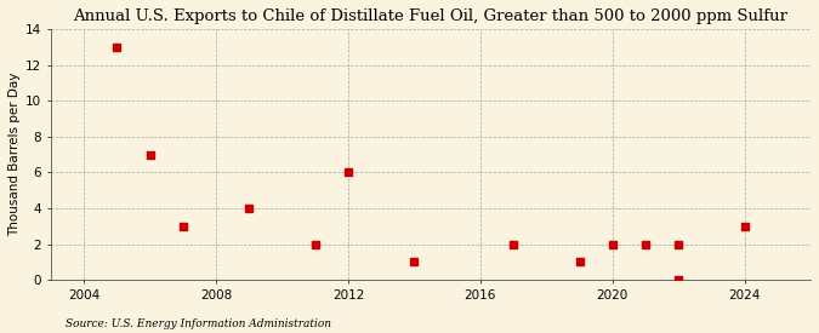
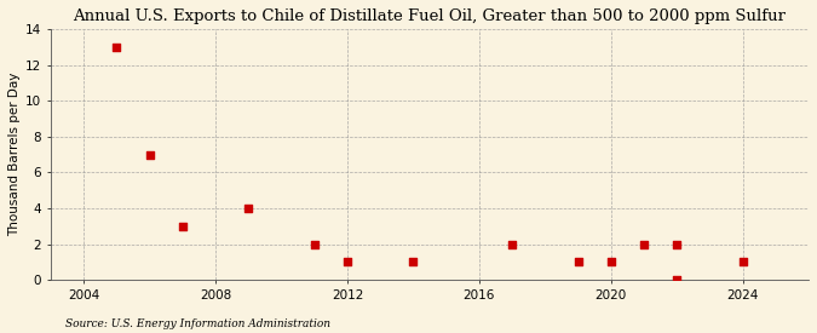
2012: 6 -> 1
2020: 2 -> 1
2024: 3 -> 1
